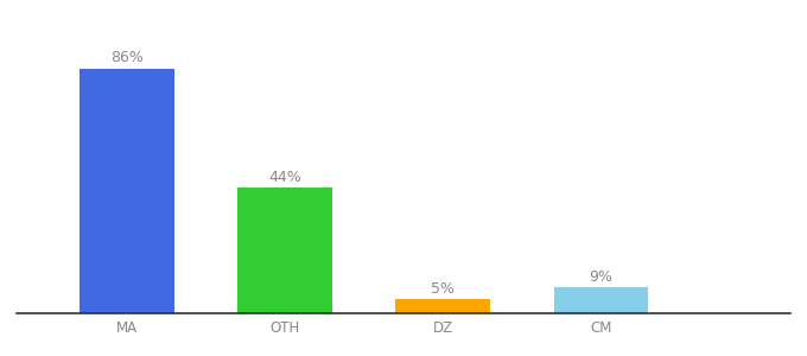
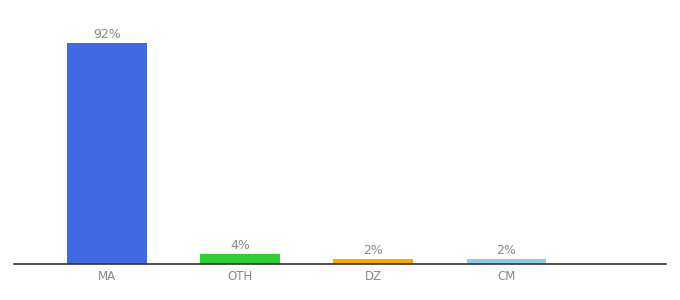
MA: 86% -> 92%
OTH: 44% -> 4%
DZ: 5% -> 2%
CM: 9% -> 2%
